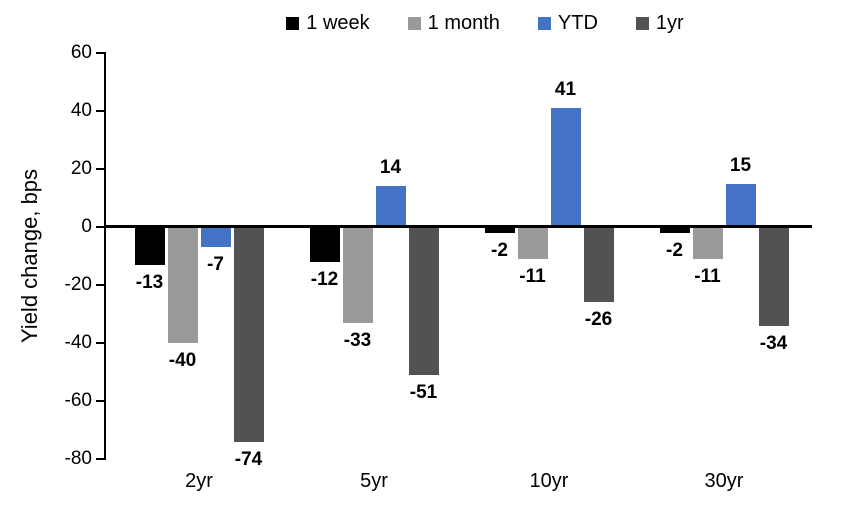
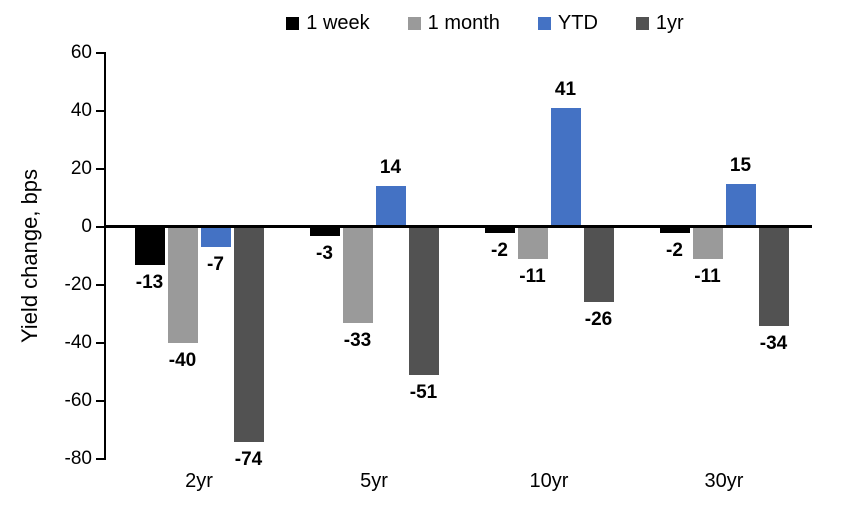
1 week/5yr: -12 -> -3
